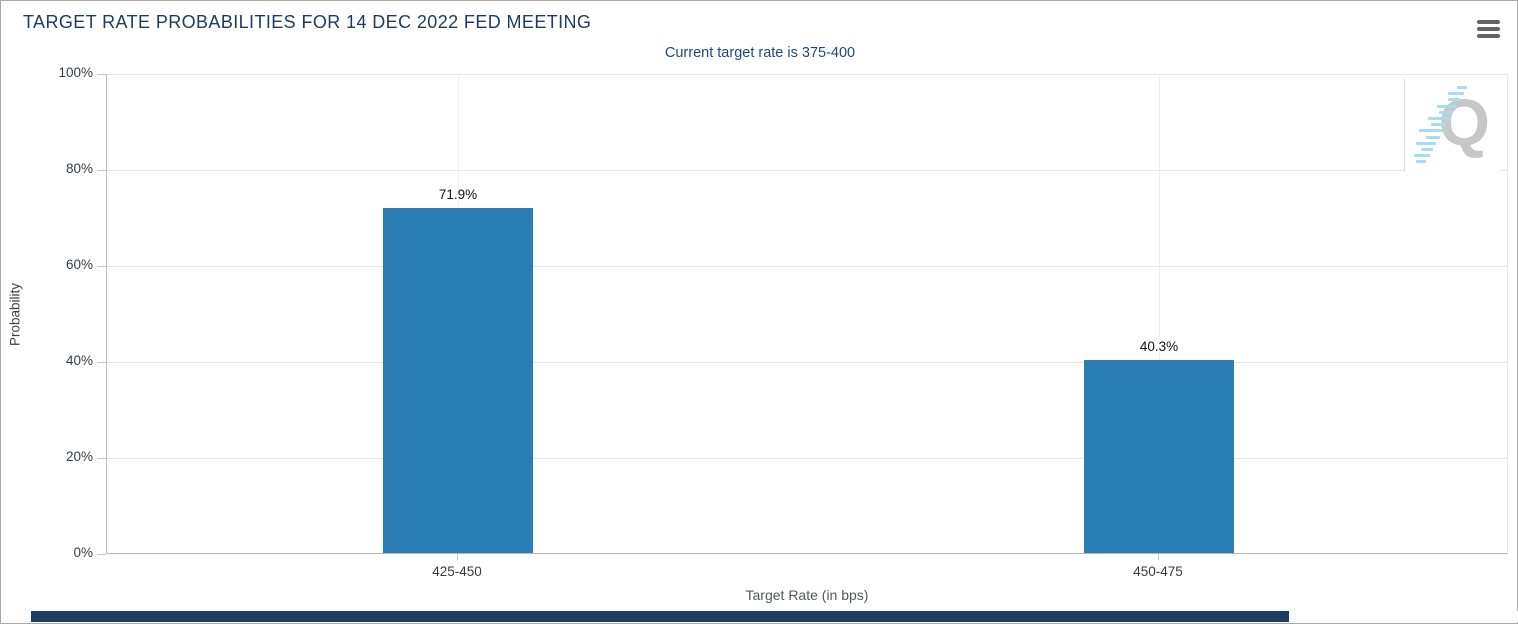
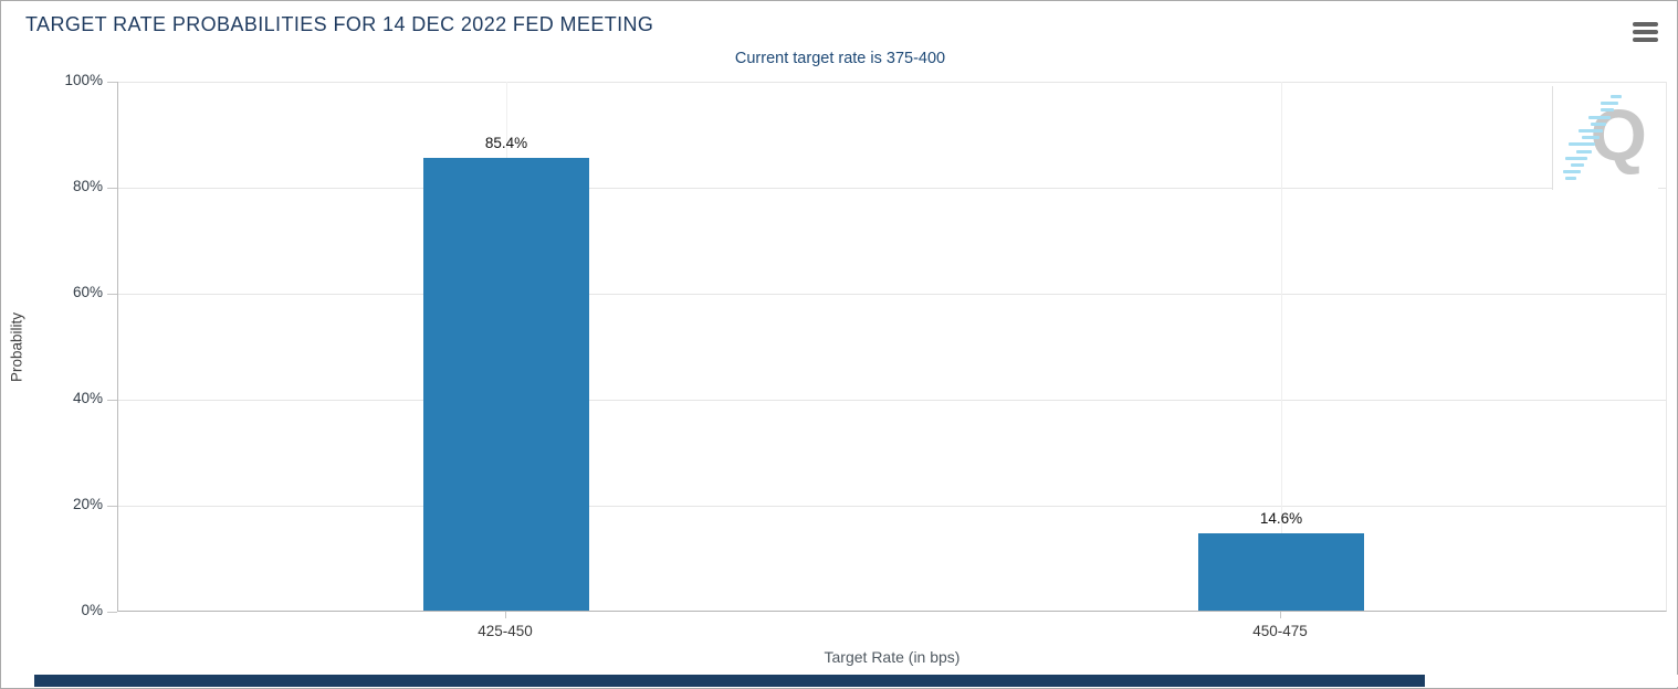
425-450: 71.9% -> 85.4%
450-475: 40.3% -> 14.6%
